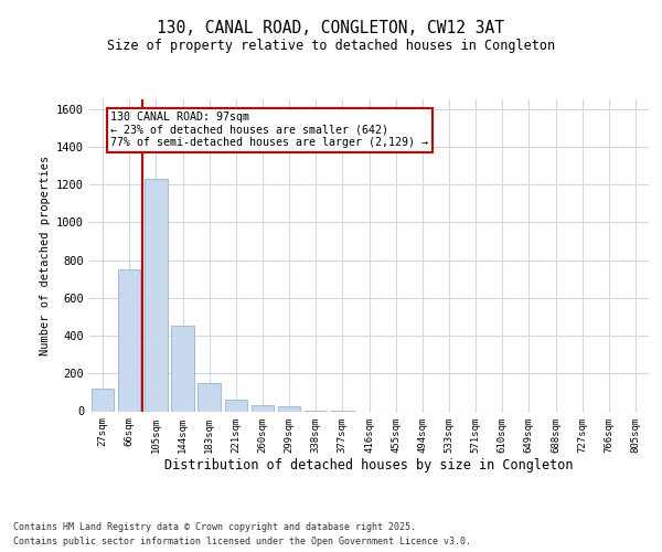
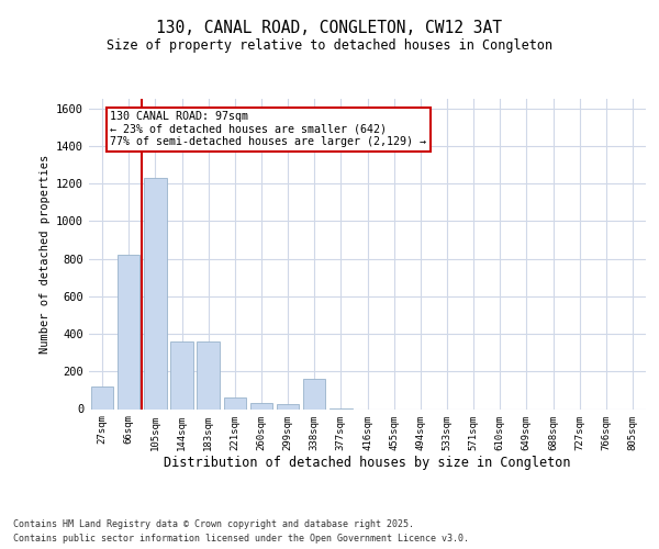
66sqm: 750 -> 820
144sqm: 450 -> 360
183sqm: 150 -> 360
338sqm: 0 -> 160
